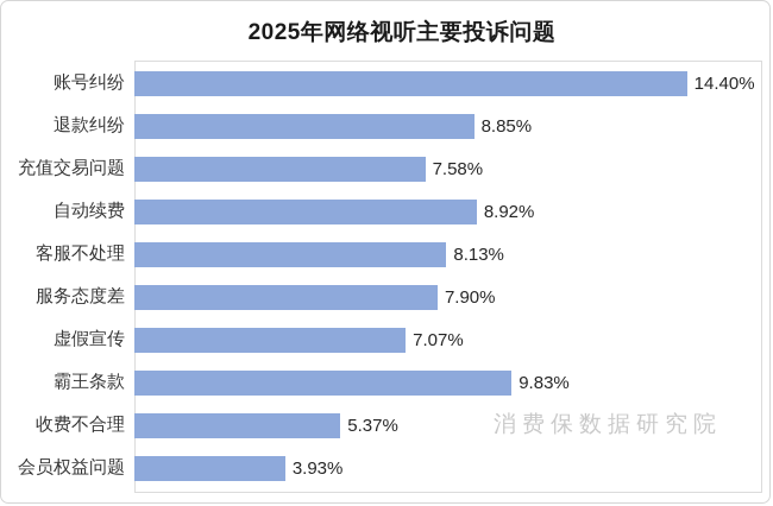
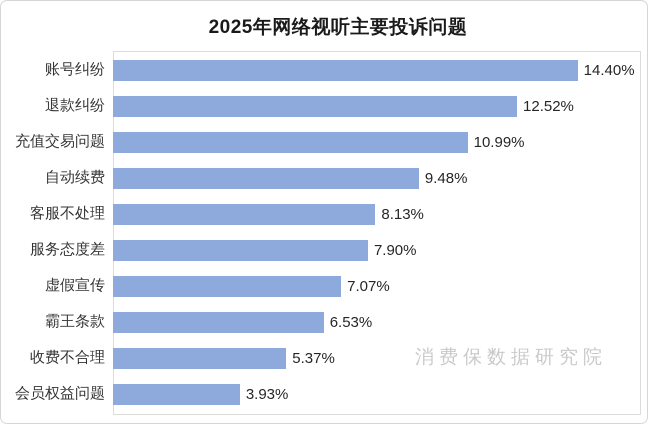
退款纠纷: 8.85% -> 12.52%
充值交易问题: 7.58% -> 10.99%
自动续费: 8.92% -> 9.48%
霸王条款: 9.83% -> 6.53%
